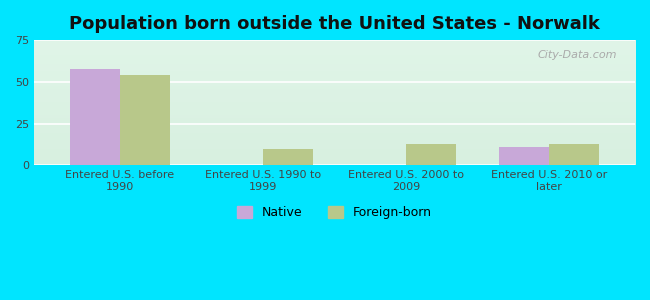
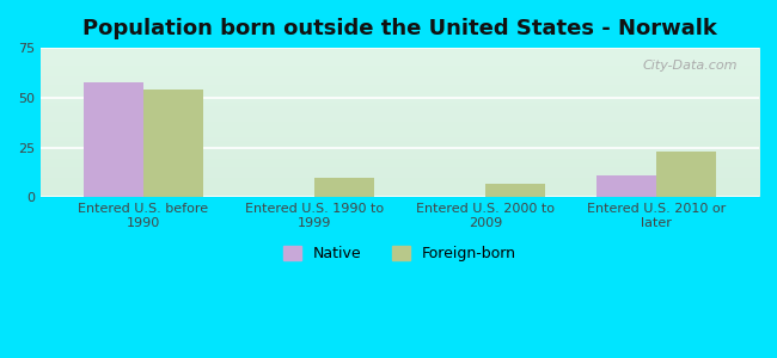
Foreign-born/Entered U.S. 2000 to 2009: 13 -> 7
Foreign-born/Entered U.S. 2010 or later: 13 -> 23
